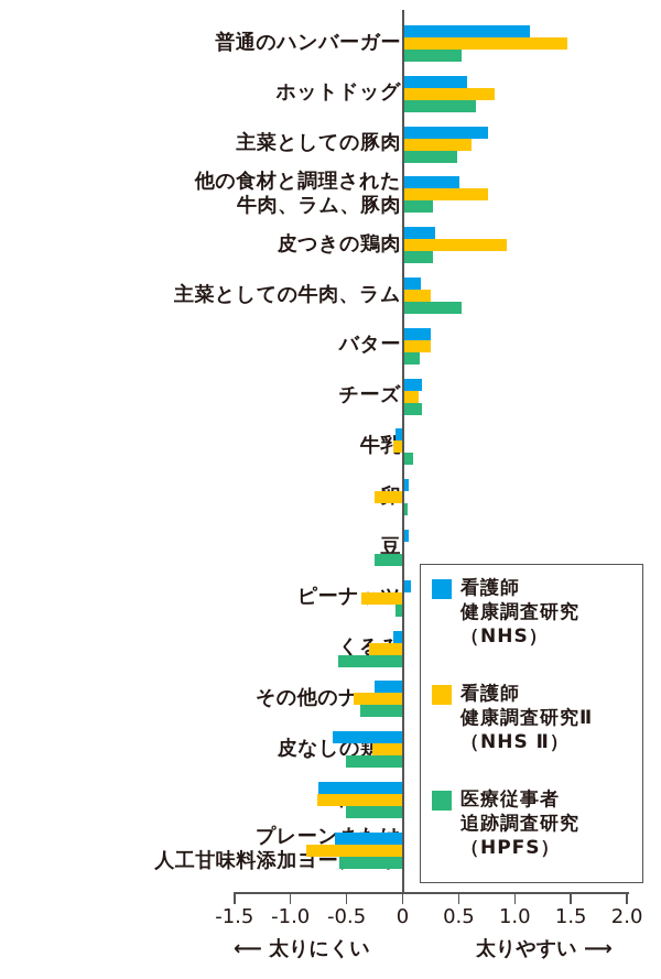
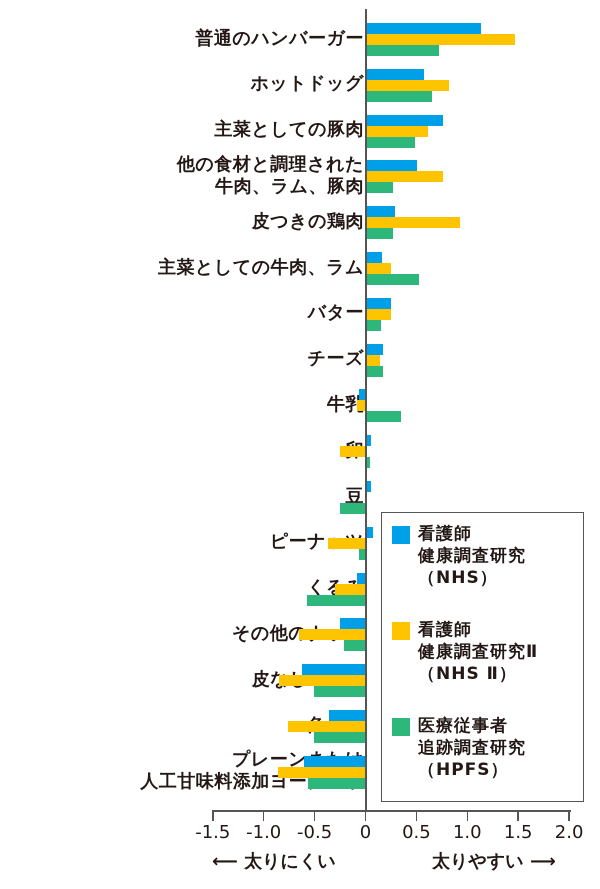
医療従事者追跡調査研究（HPFS）/普通のハンバーガー: 0.53 -> 0.72
医療従事者追跡調査研究（HPFS）/牛乳: 0.09 -> 0.35
看護師健康調査研究Ⅱ（NHS Ⅱ）/その他のナッツ: -0.44 -> -0.65
医療従事者追跡調査研究（HPFS）/その他のナッツ: -0.38 -> -0.21
看護師健康調査研究Ⅱ（NHS Ⅱ）/皮なしの鶏肉: -0.27 -> -0.85
看護師健康調査研究（NHS）/魚介類: -0.75 -> -0.36
